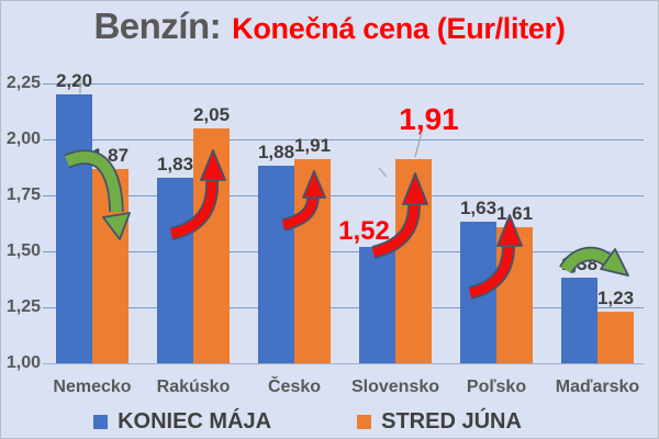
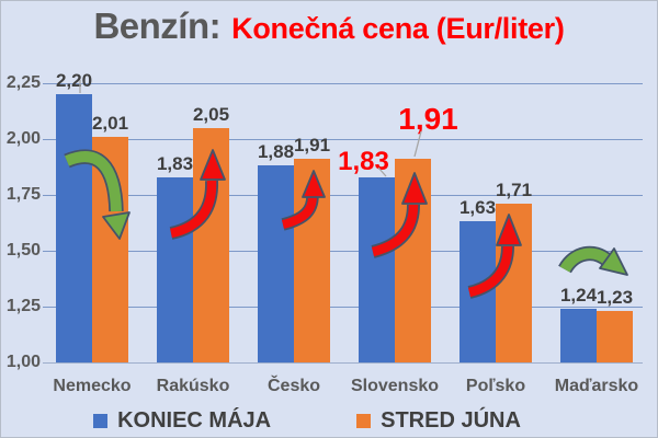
STRED JÚNA/Nemecko: 1,87 -> 2,01
KONIEC MÁJA/Slovensko: 1,52 -> 1,83
STRED JÚNA/Poľsko: 1,61 -> 1,71
KONIEC MÁJA/Maďarsko: 1,38 -> 1,24
